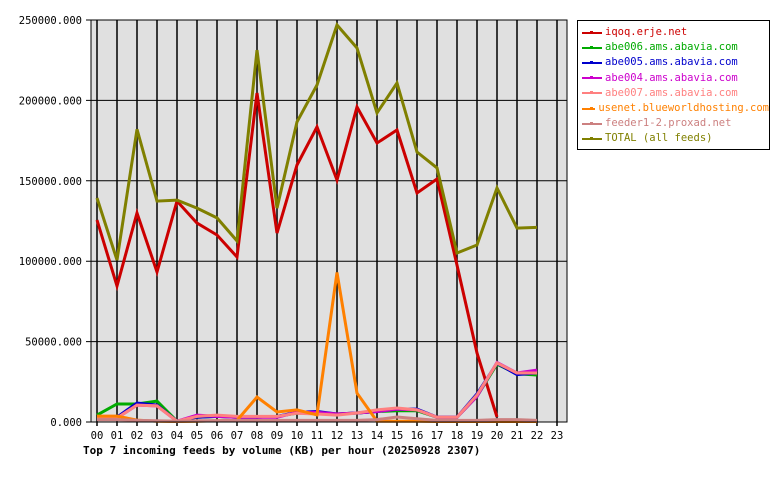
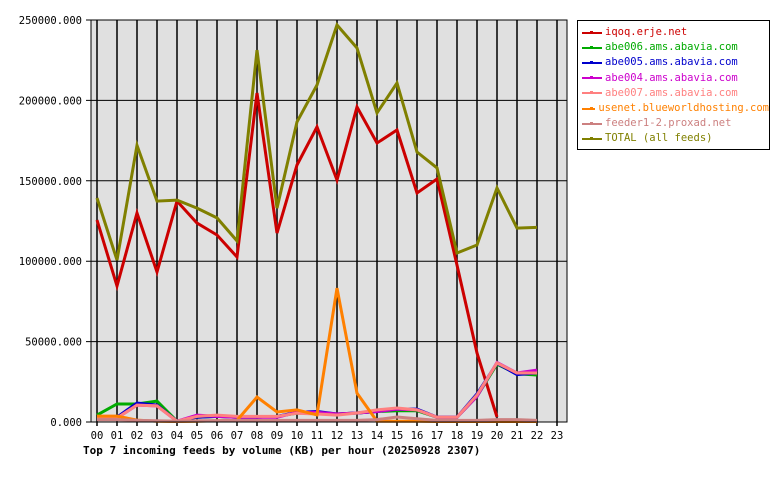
TOTAL (all feeds)/02: 182000 -> 172000
usenet.blueworldhosting.com/12: 93000 -> 83000
